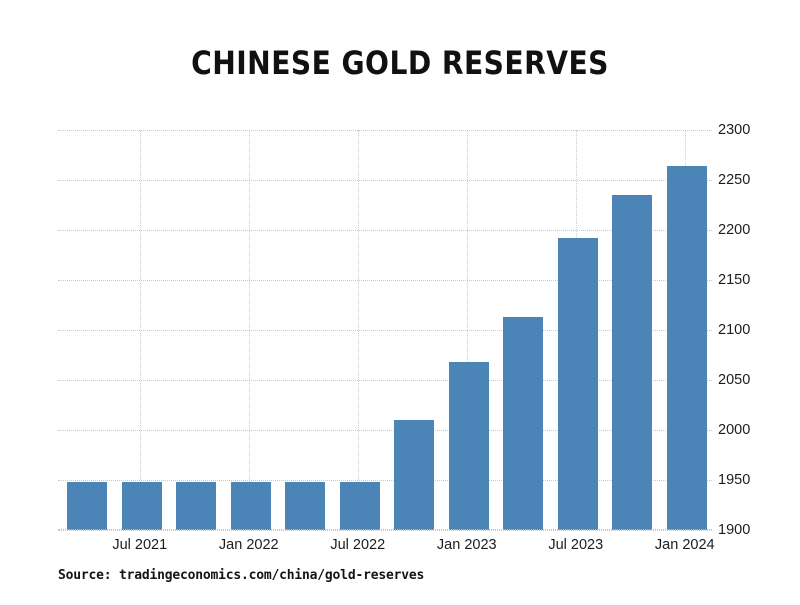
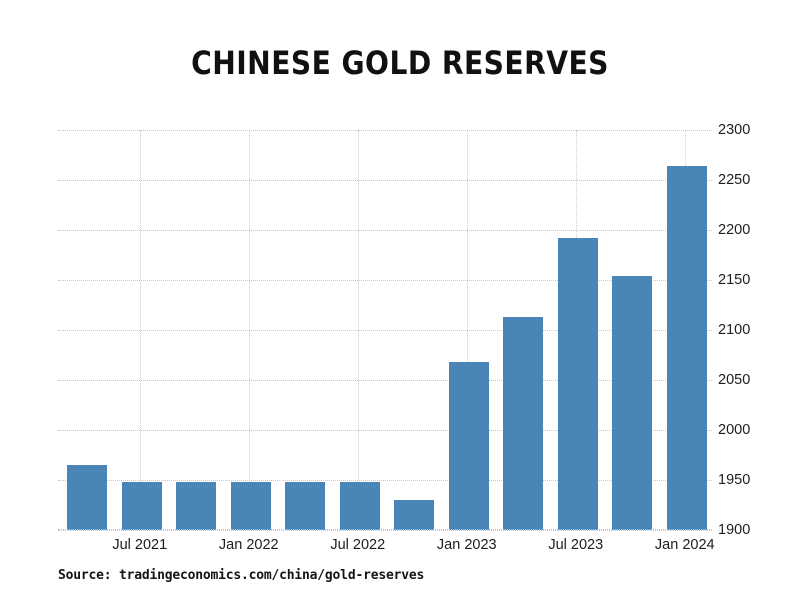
Jul 2021: 1948 -> 1965
Jan 2023: 2010 -> 1930
Jan 2024: 2235 -> 2154
